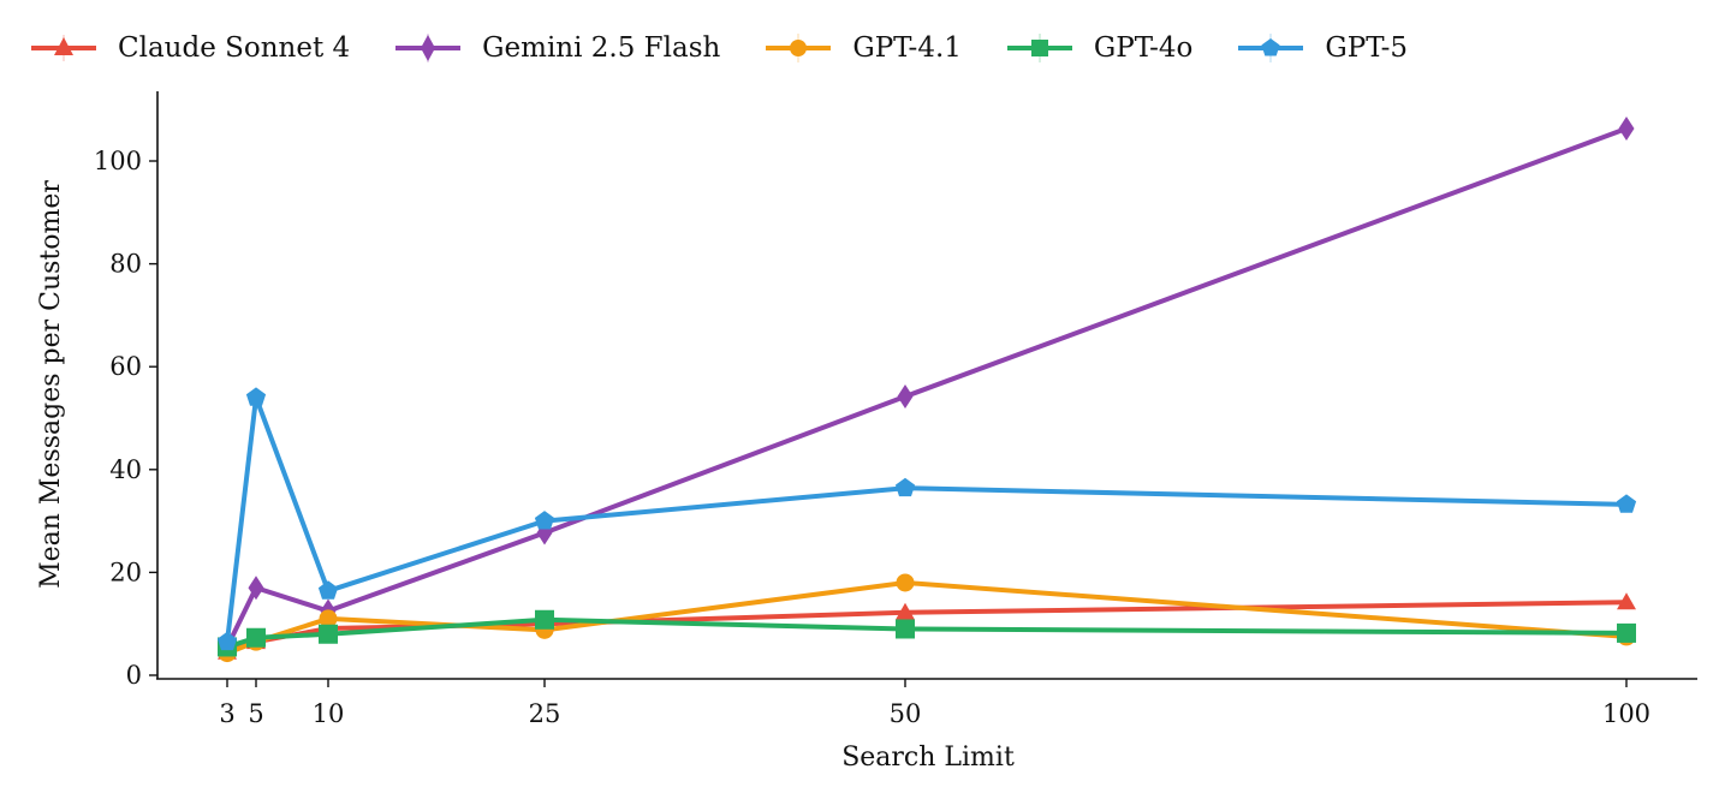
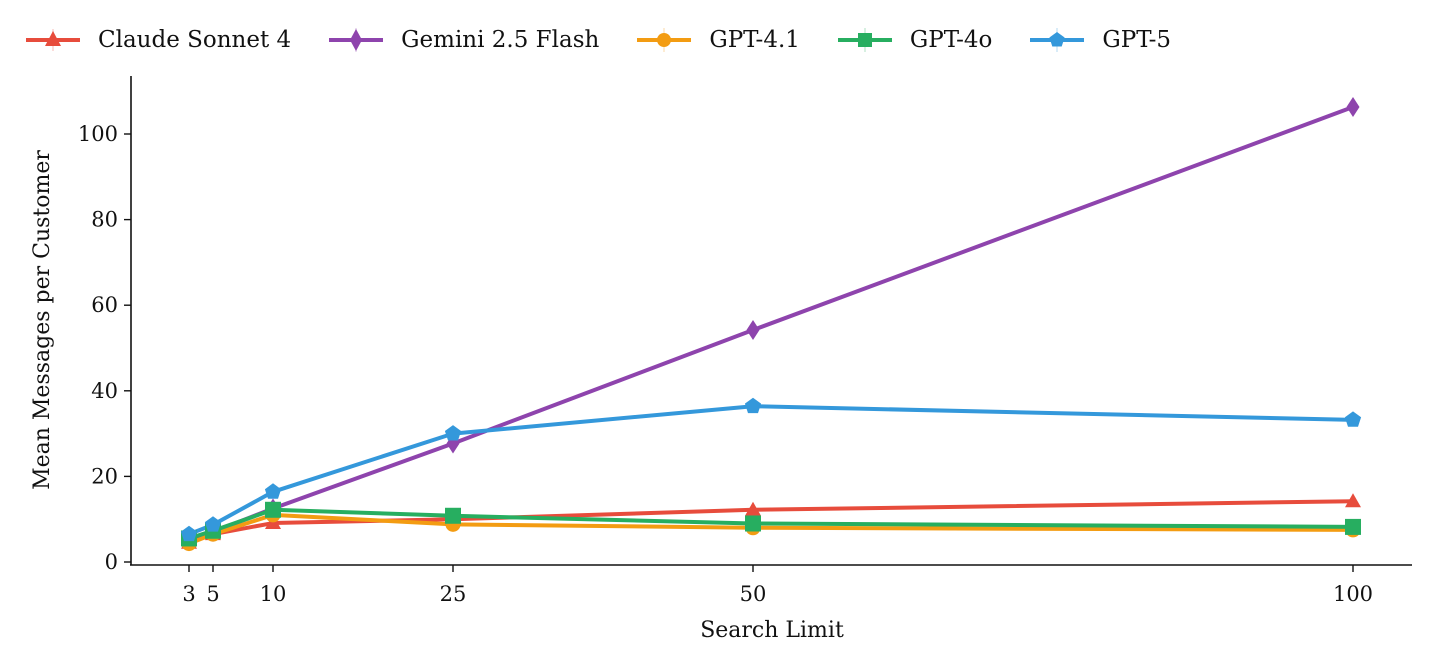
Gemini 2.5 Flash/5: 17 -> 7
GPT-5/5: 54 -> 9
GPT-4o/10: 8 -> 12
GPT-4.1/50: 18 -> 8
